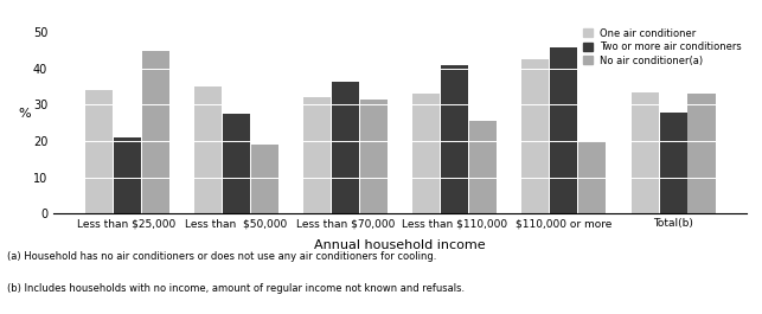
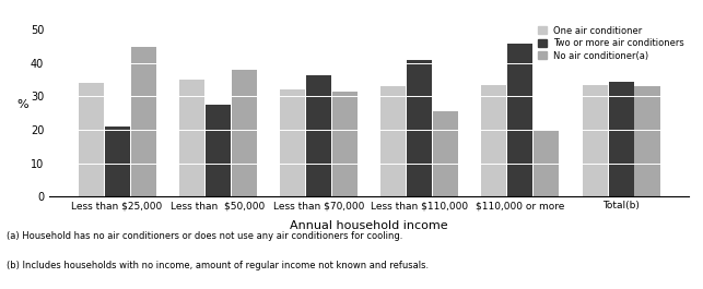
No air conditioner(a)/Less than $50,000: 19.0 -> 38.0
One air conditioner/$110,000 or more: 42.5 -> 33.5
Two or more air conditioners/Total(b): 28.0 -> 34.5
